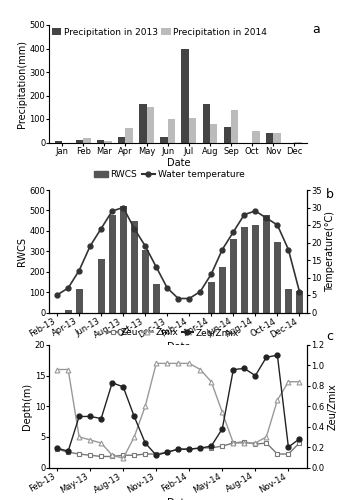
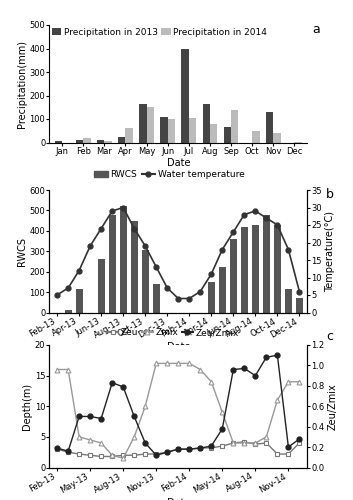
Precipitation in 2013/Jun: 25 -> 110
Precipitation in 2013/Nov: 40 -> 130
RWCS/Oct-14: 345 -> 430
RWCS/Dec-14: 105 -> 70
